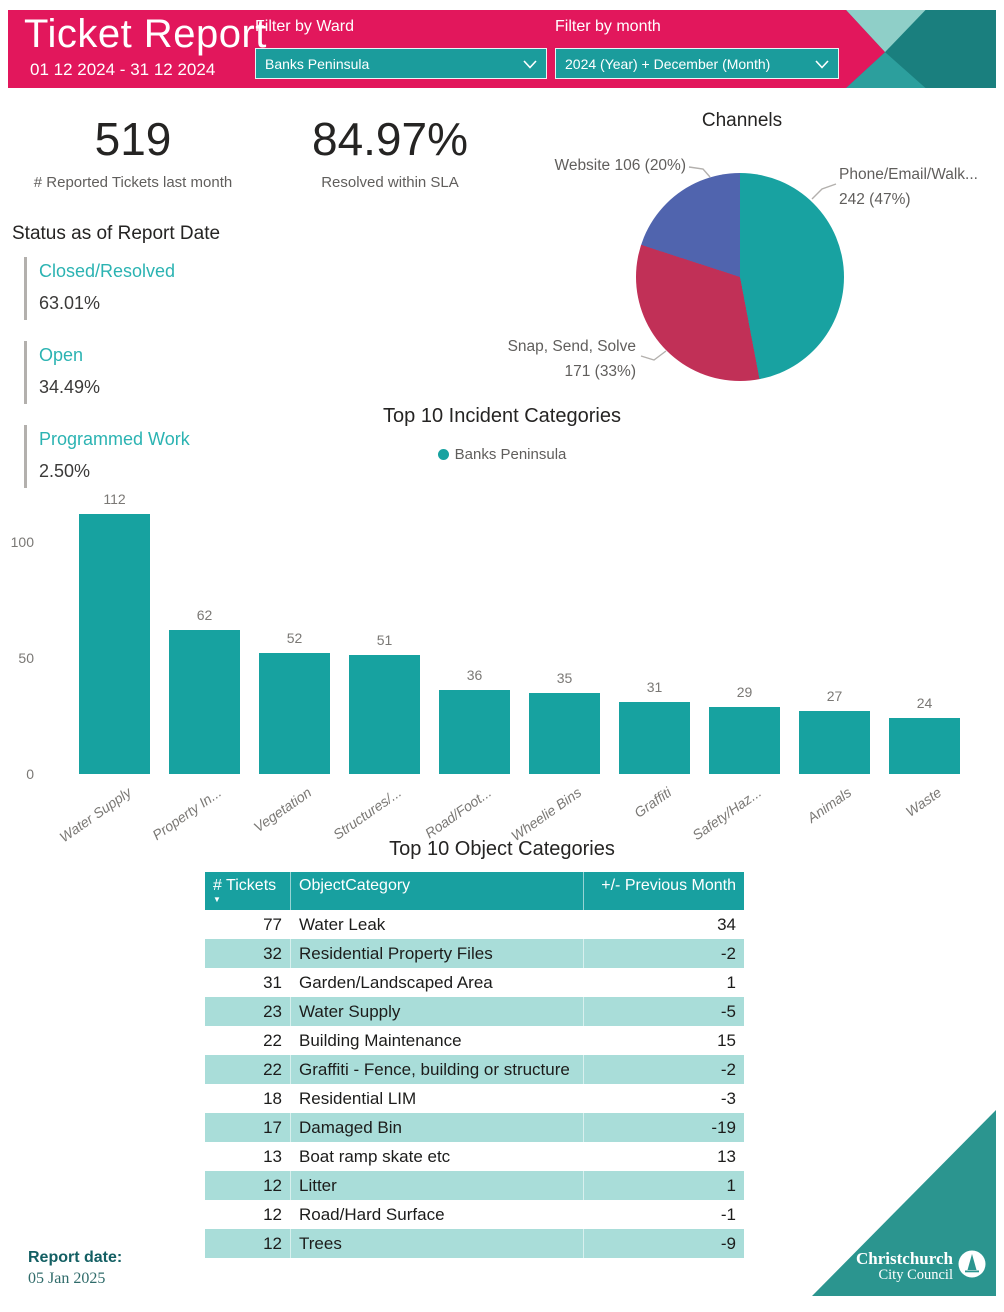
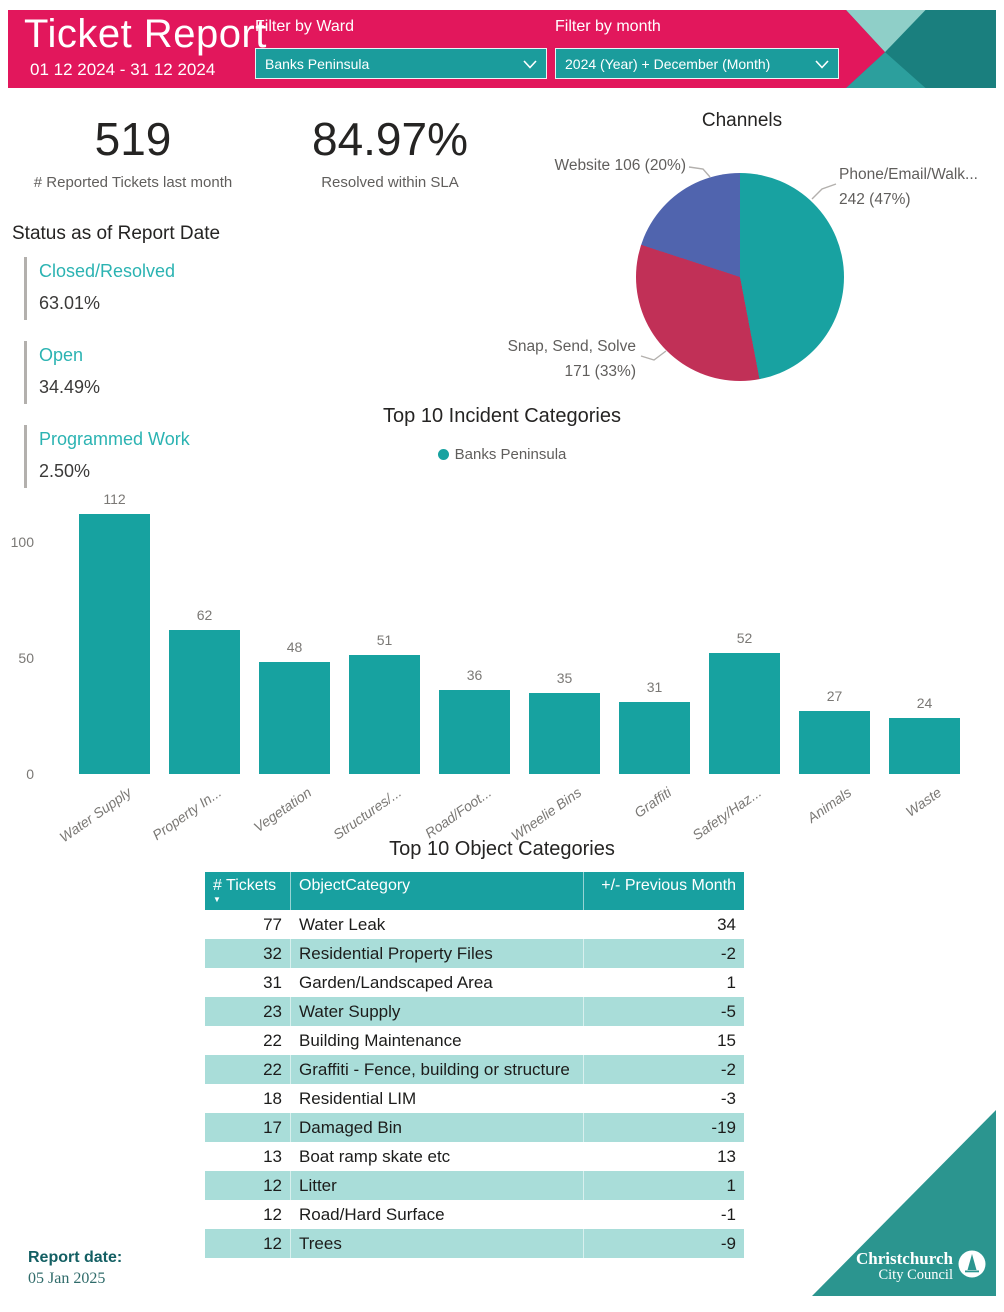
Top 10 Incident Categories/Vegetation: 52 -> 48
Top 10 Incident Categories/Safety/Haz...: 29 -> 52
